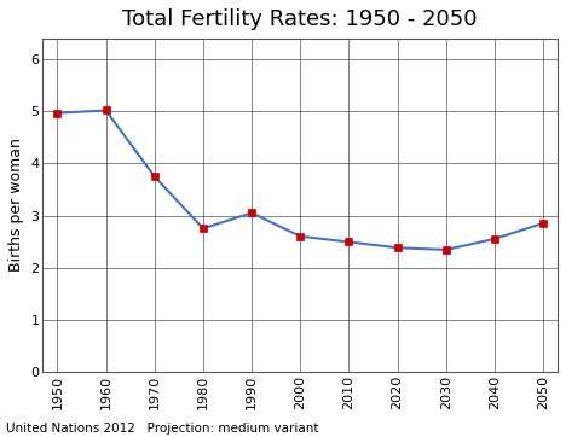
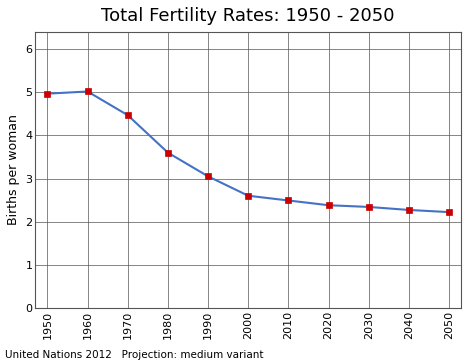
1970: 3.75 -> 4.47
1980: 2.75 -> 3.60
2040: 2.55 -> 2.27
2050: 2.85 -> 2.22
